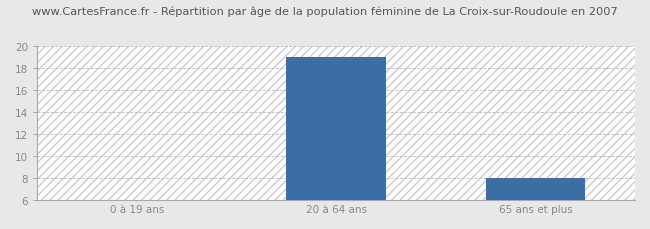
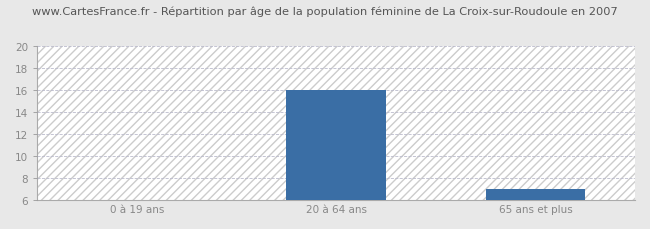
20 à 64 ans: 19 -> 16
65 ans et plus: 8 -> 7
